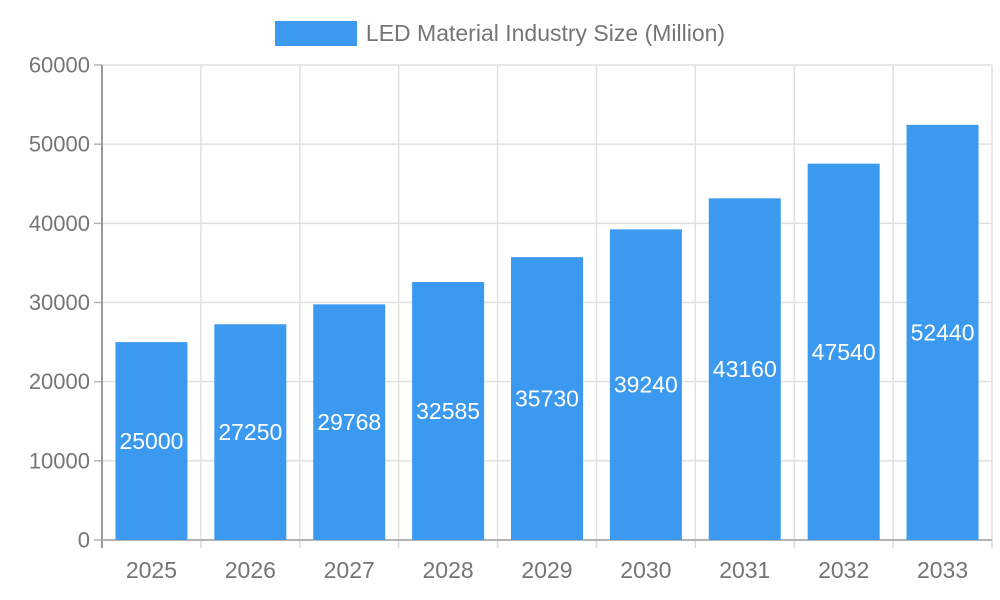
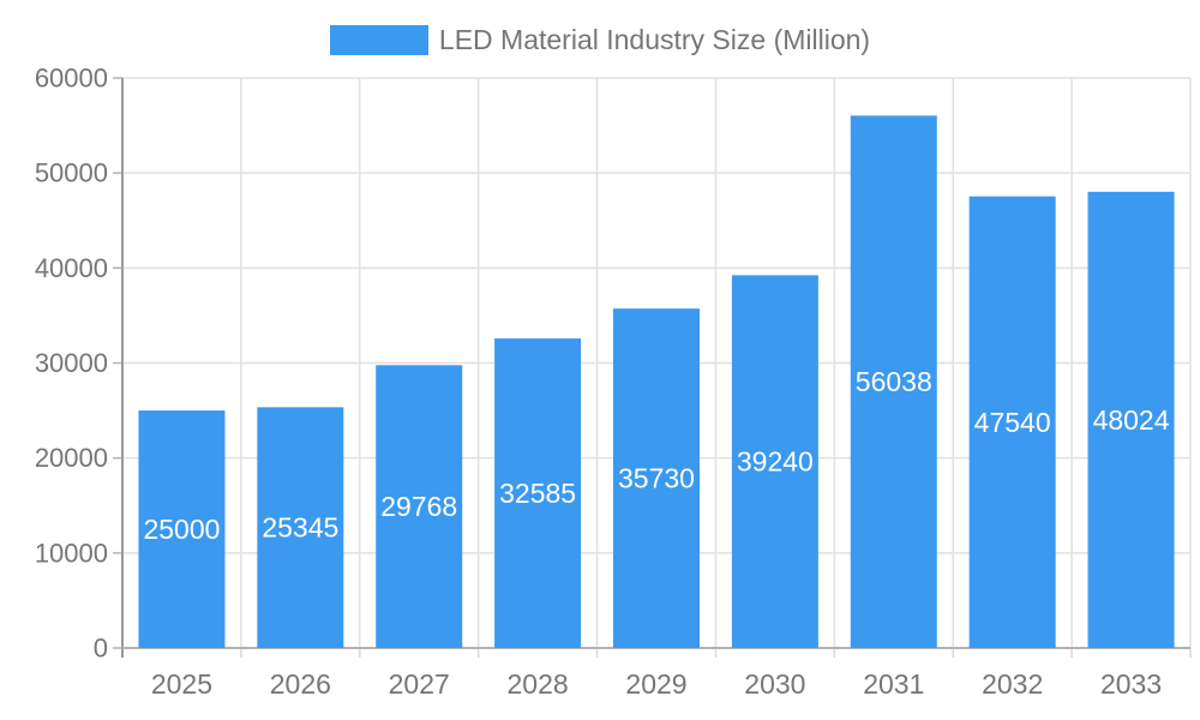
2026: 27250 -> 25345
2031: 43160 -> 56038
2033: 52440 -> 48024
